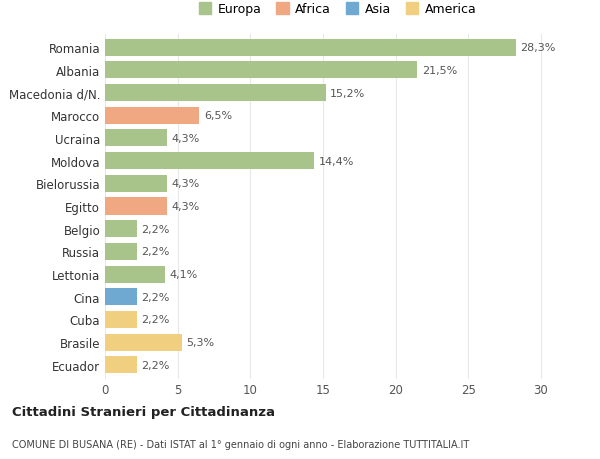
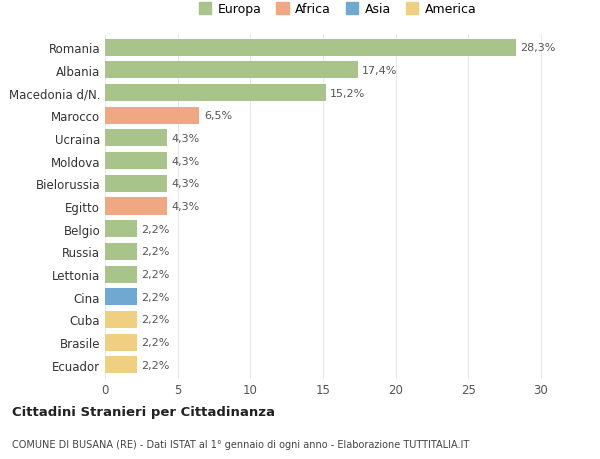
Albania: 21,5% -> 17,4%
Moldova: 14,4% -> 4,3%
Lettonia: 4,1% -> 2,2%
Brasile: 5,3% -> 2,2%
